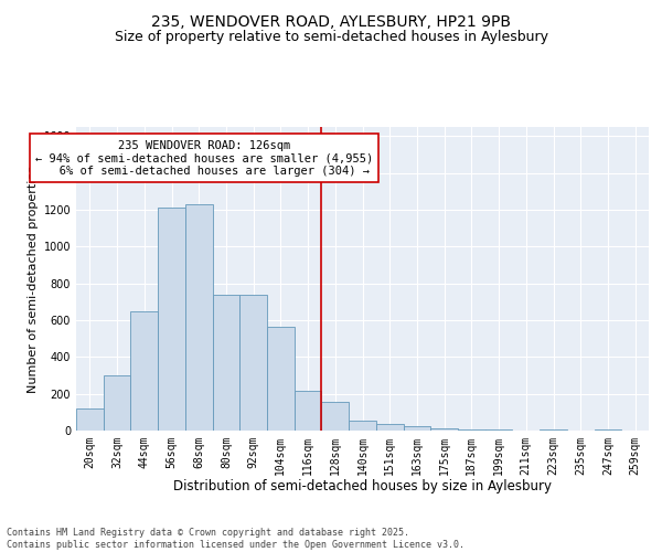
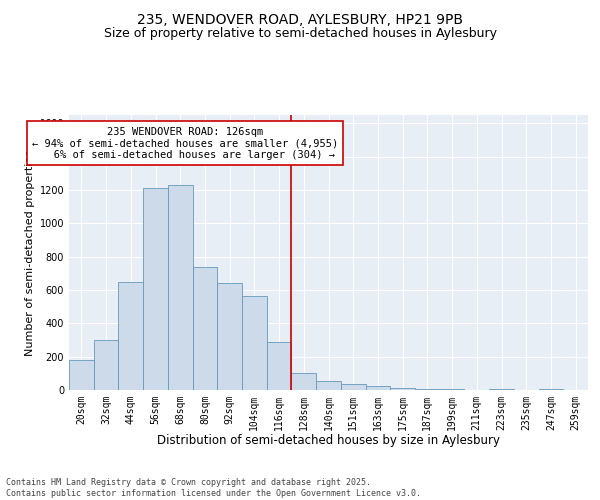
20sqm: 120 -> 180
92sqm: 740 -> 640
116sqm: 220 -> 290
128sqm: 160 -> 100
